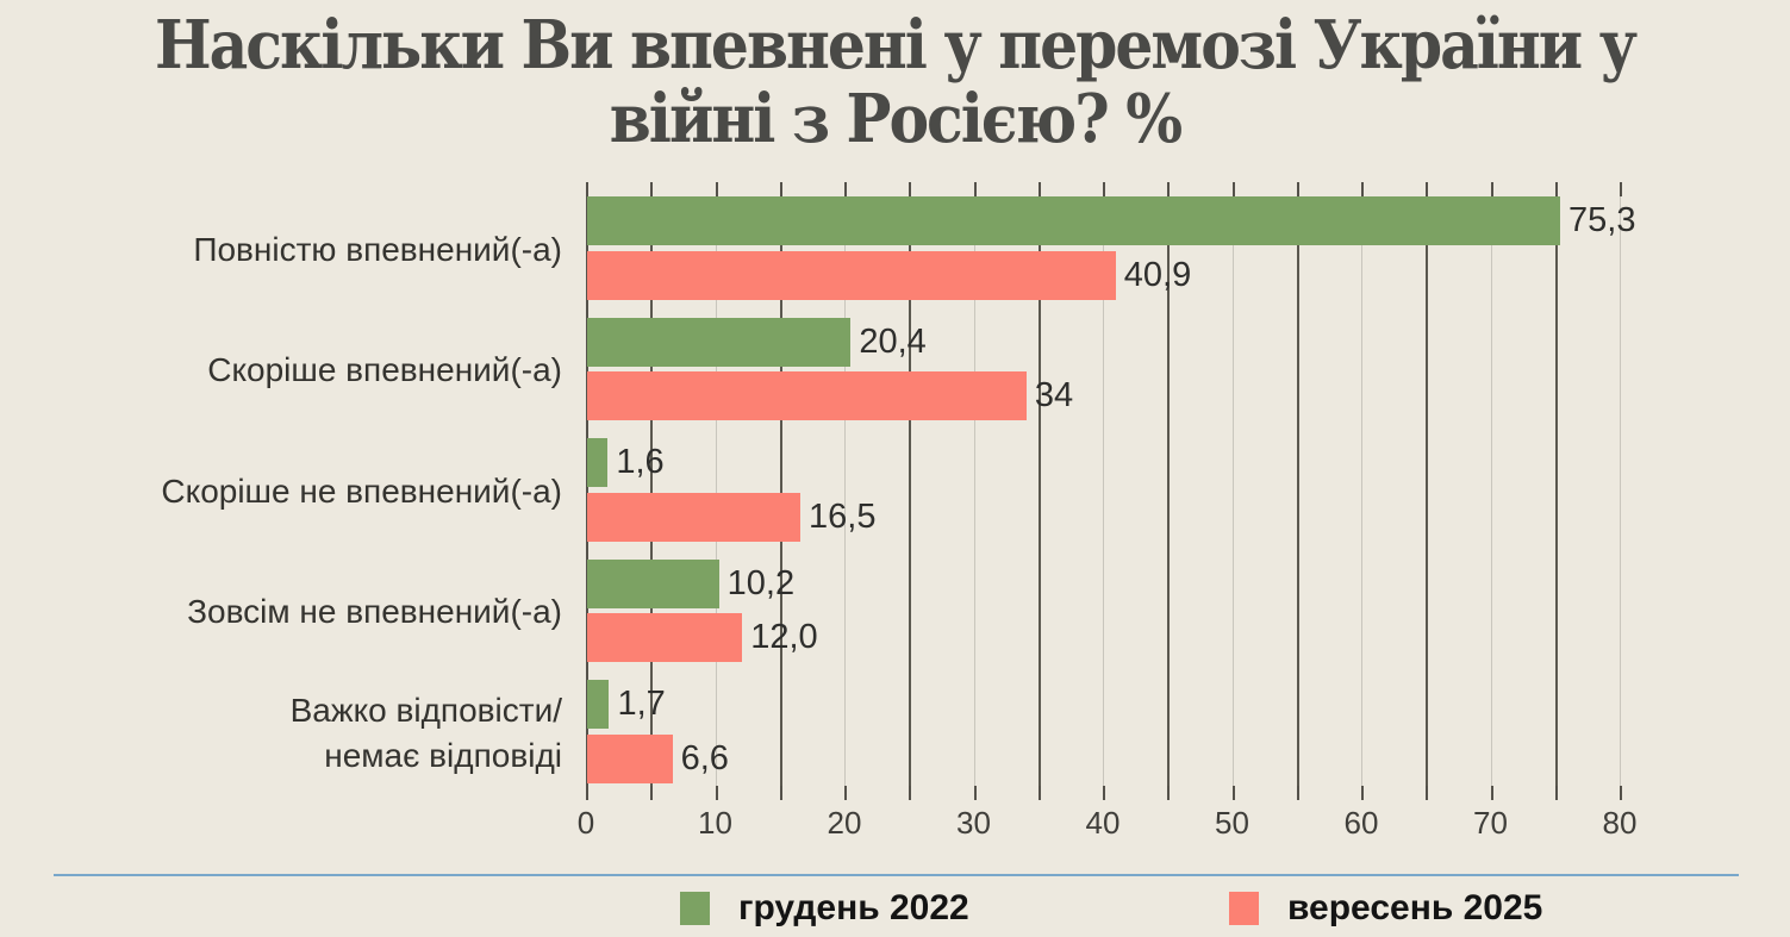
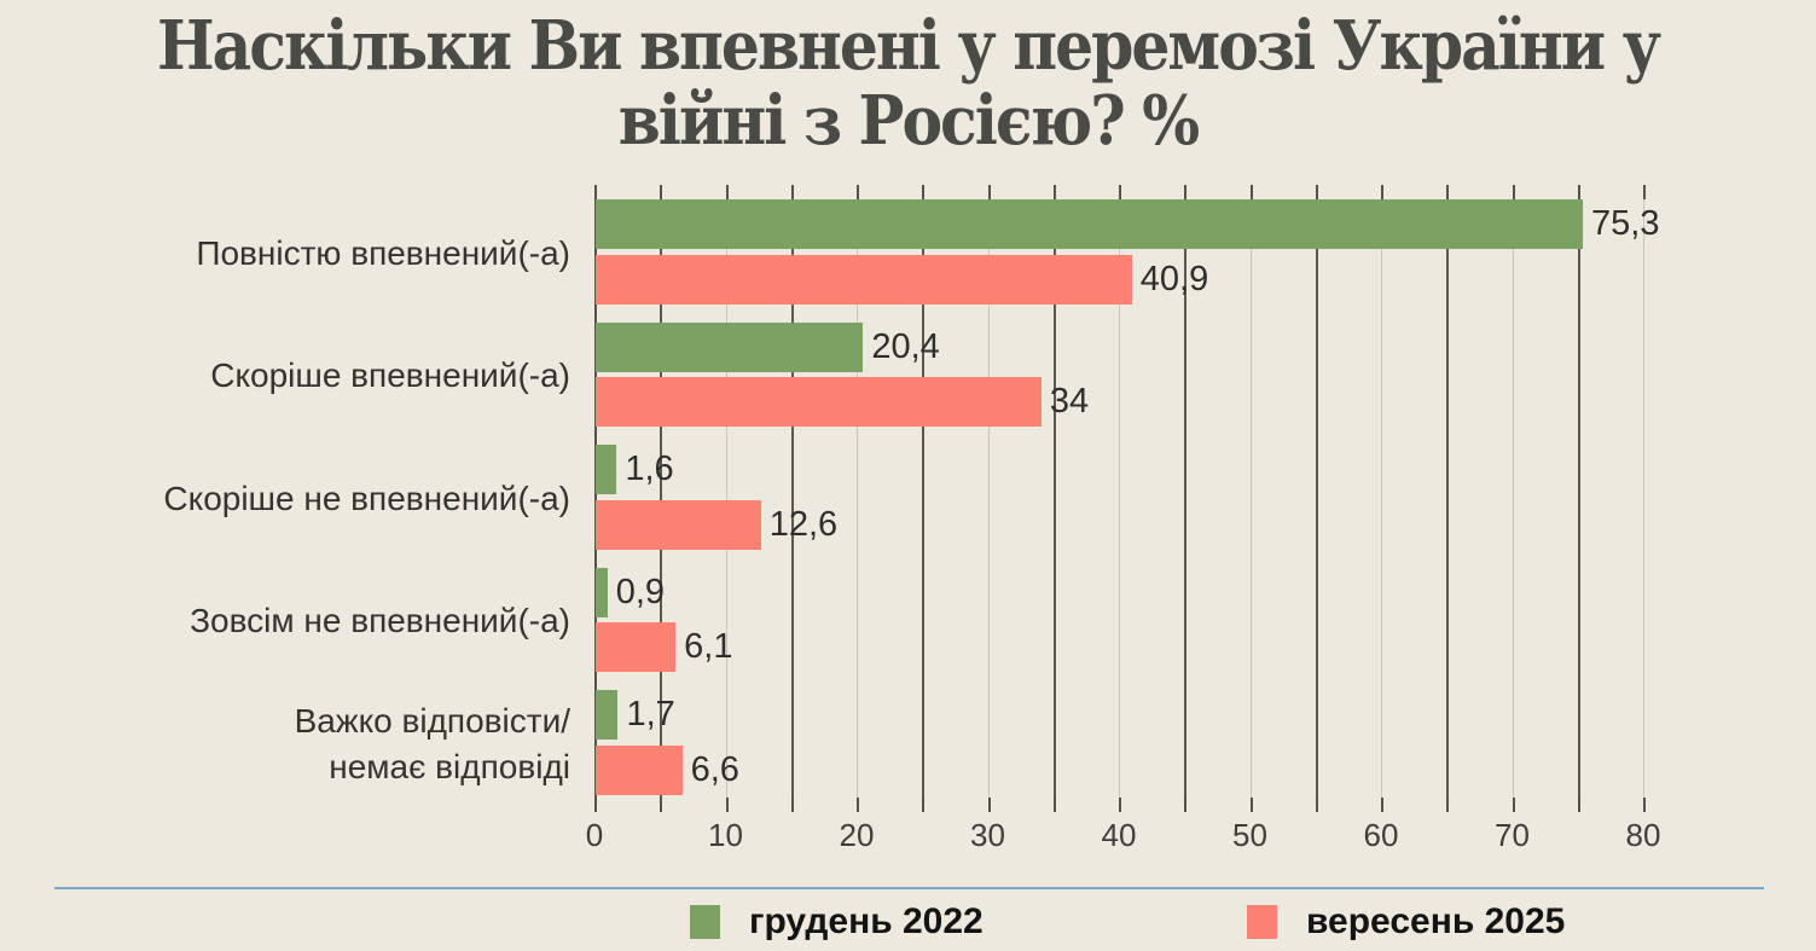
вересень 2025/Скоріше не впевнений(-а): 16,5 -> 12,6
грудень 2022/Зовсім не впевнений(-а): 10,2 -> 0,9
вересень 2025/Зовсім не впевнений(-а): 12,0 -> 6,1
